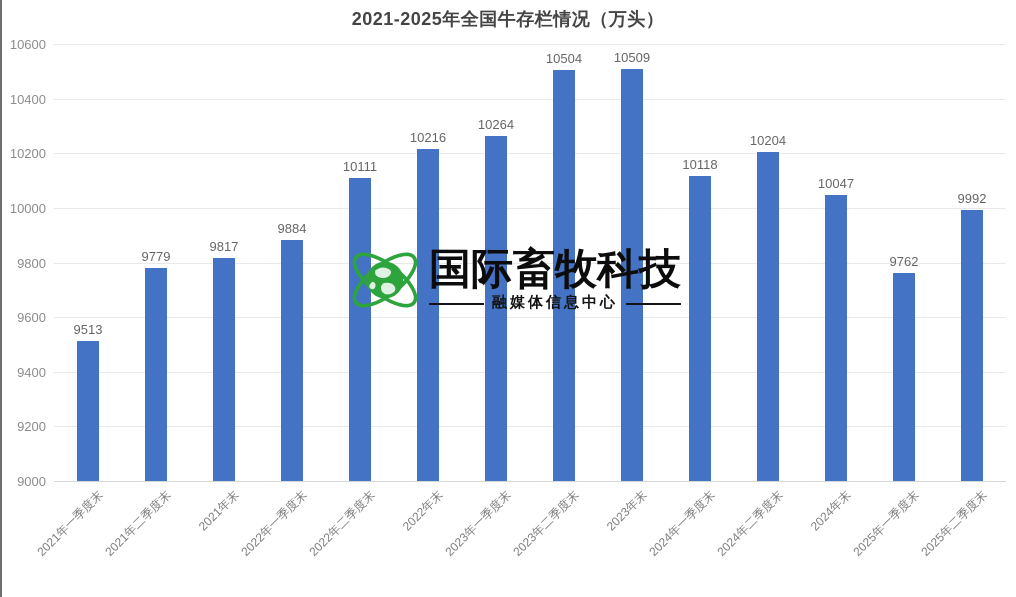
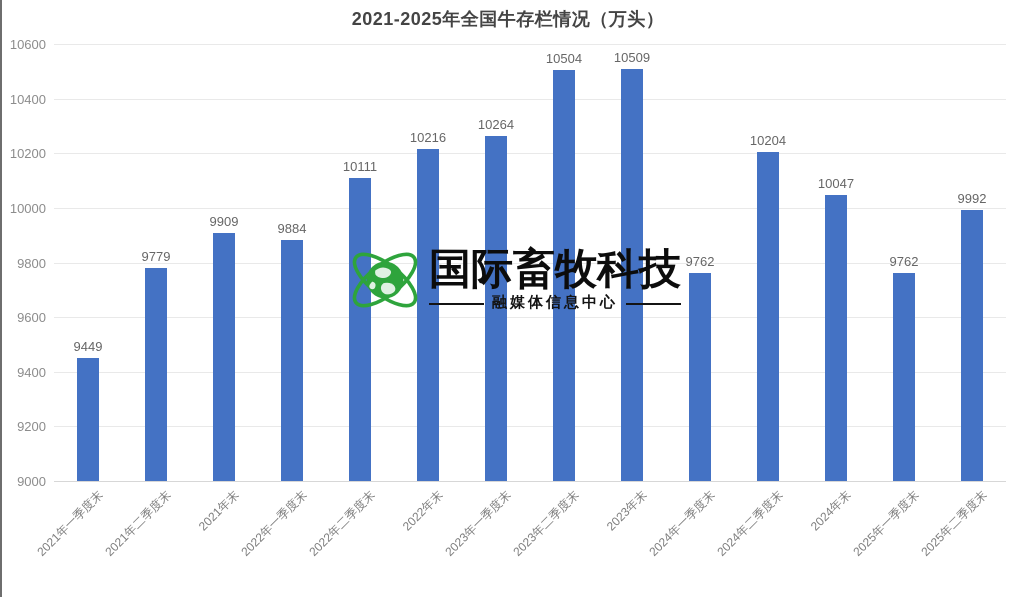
2021年一季度末: 9513 -> 9449
2021年末: 9817 -> 9909
2024年一季度末: 10118 -> 9762
